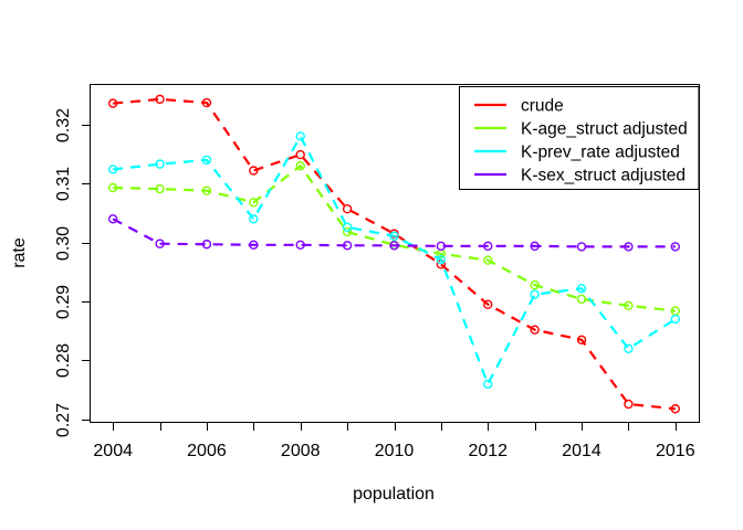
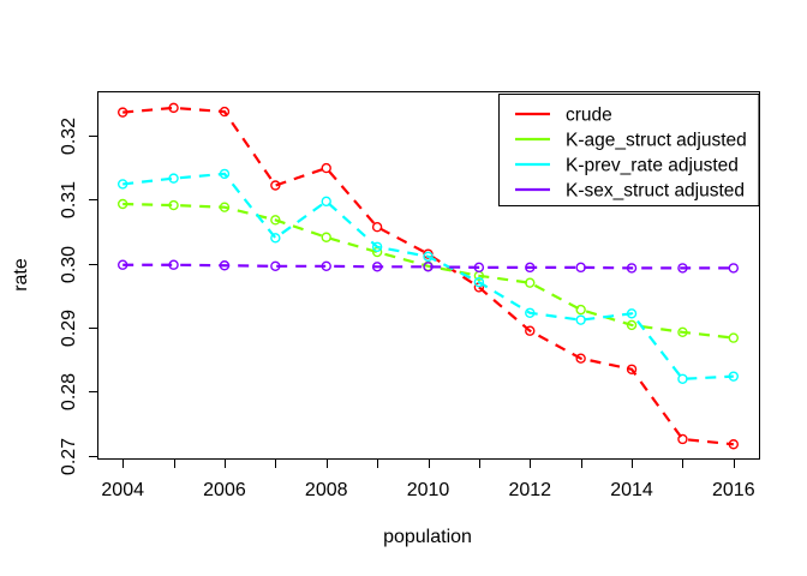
K-sex_struct adjusted/2004: 0.304 -> 0.300
K-age_struct adjusted/2008: 0.313 -> 0.304
K-prev_rate adjusted/2008: 0.318 -> 0.310
K-prev_rate adjusted/2012: 0.276 -> 0.292
K-prev_rate adjusted/2016: 0.287 -> 0.282
